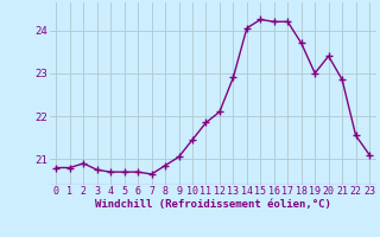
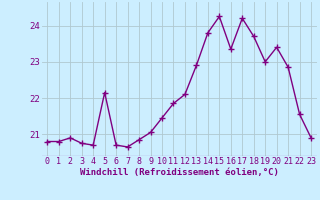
5: 20.70 -> 22.15
14: 24.05 -> 23.80
16: 24.20 -> 23.35
23: 21.10 -> 20.90
